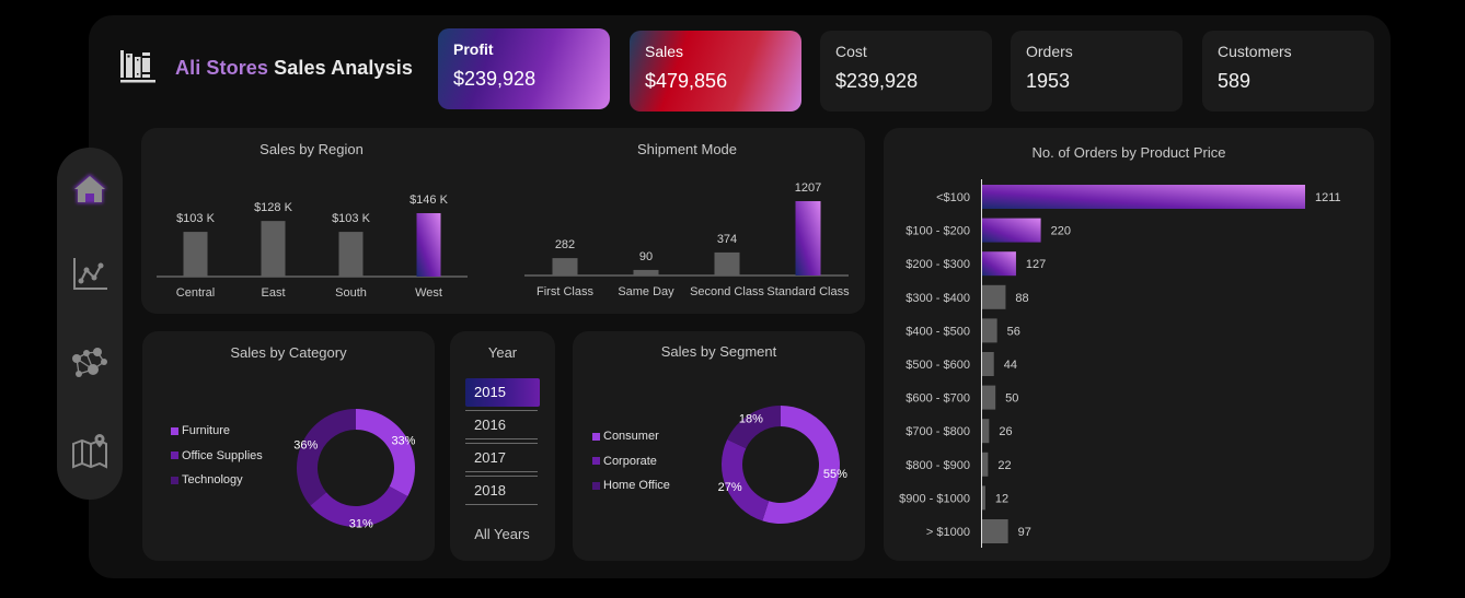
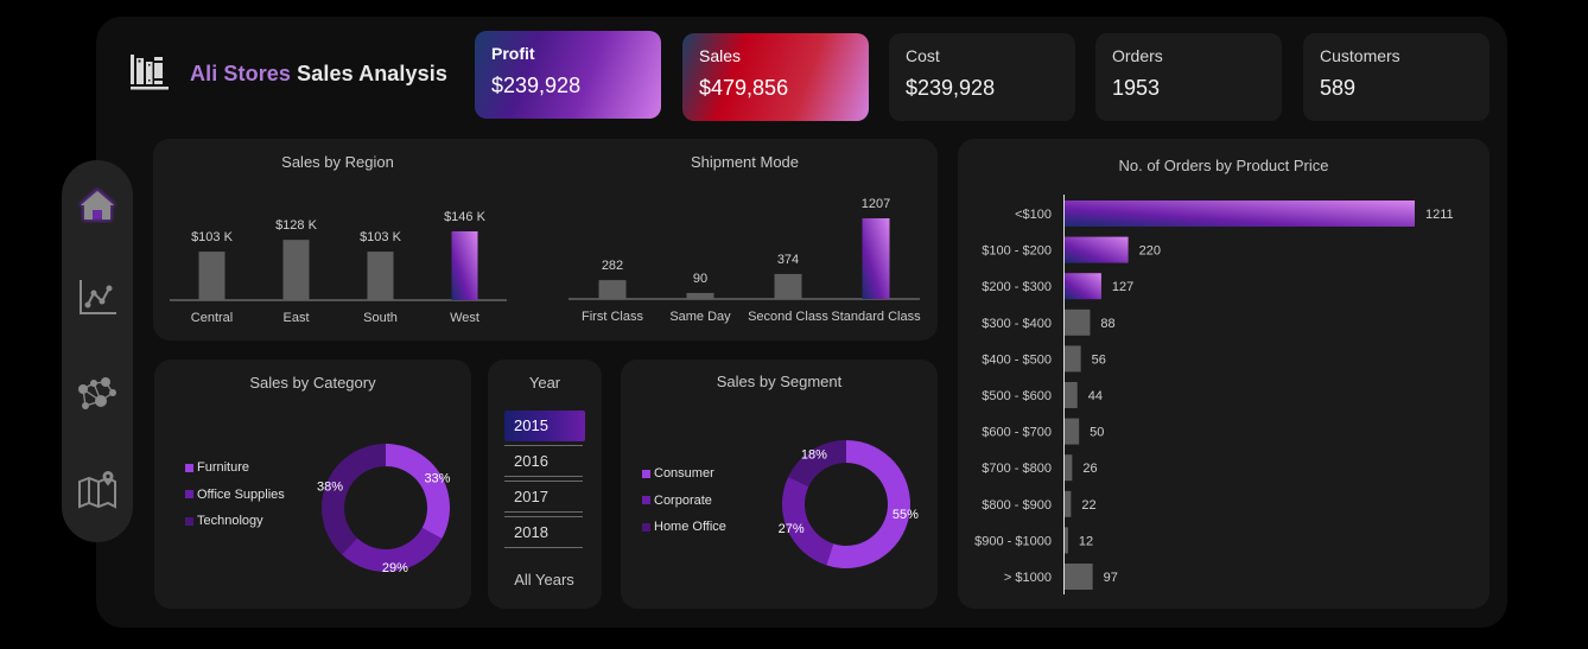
Sales by Category/Office Supplies: 31% -> 29%
Sales by Category/Technology: 36% -> 38%
